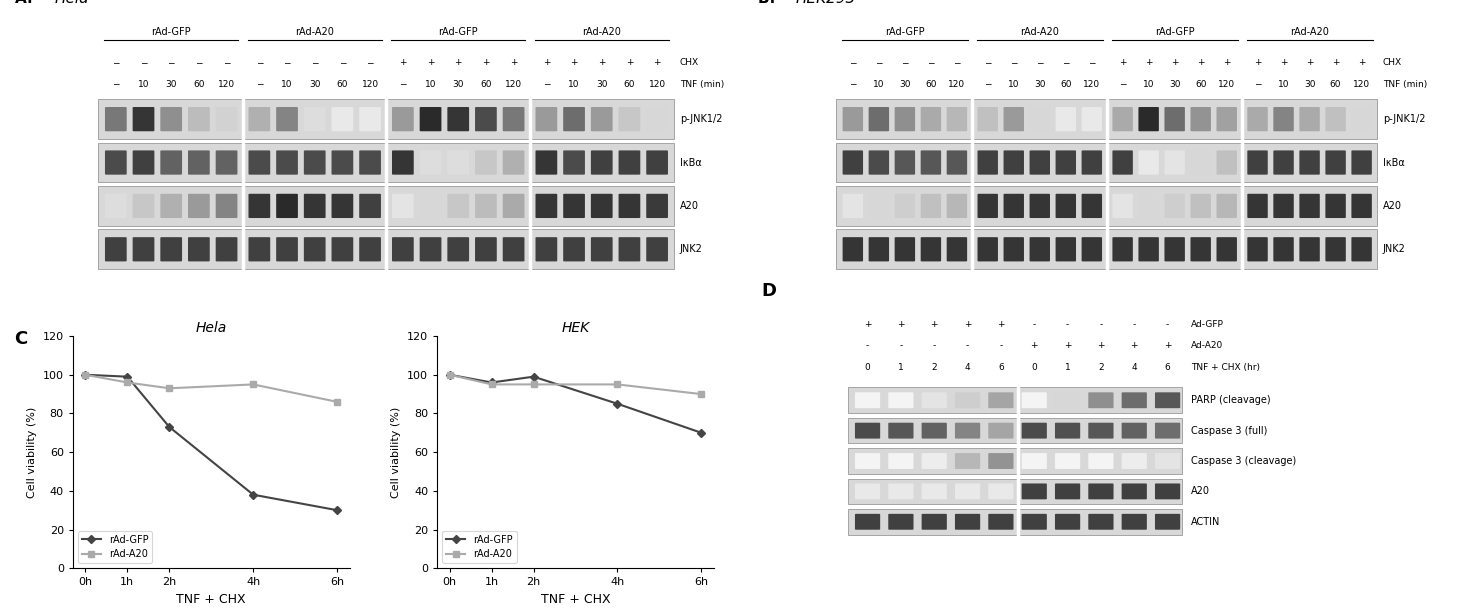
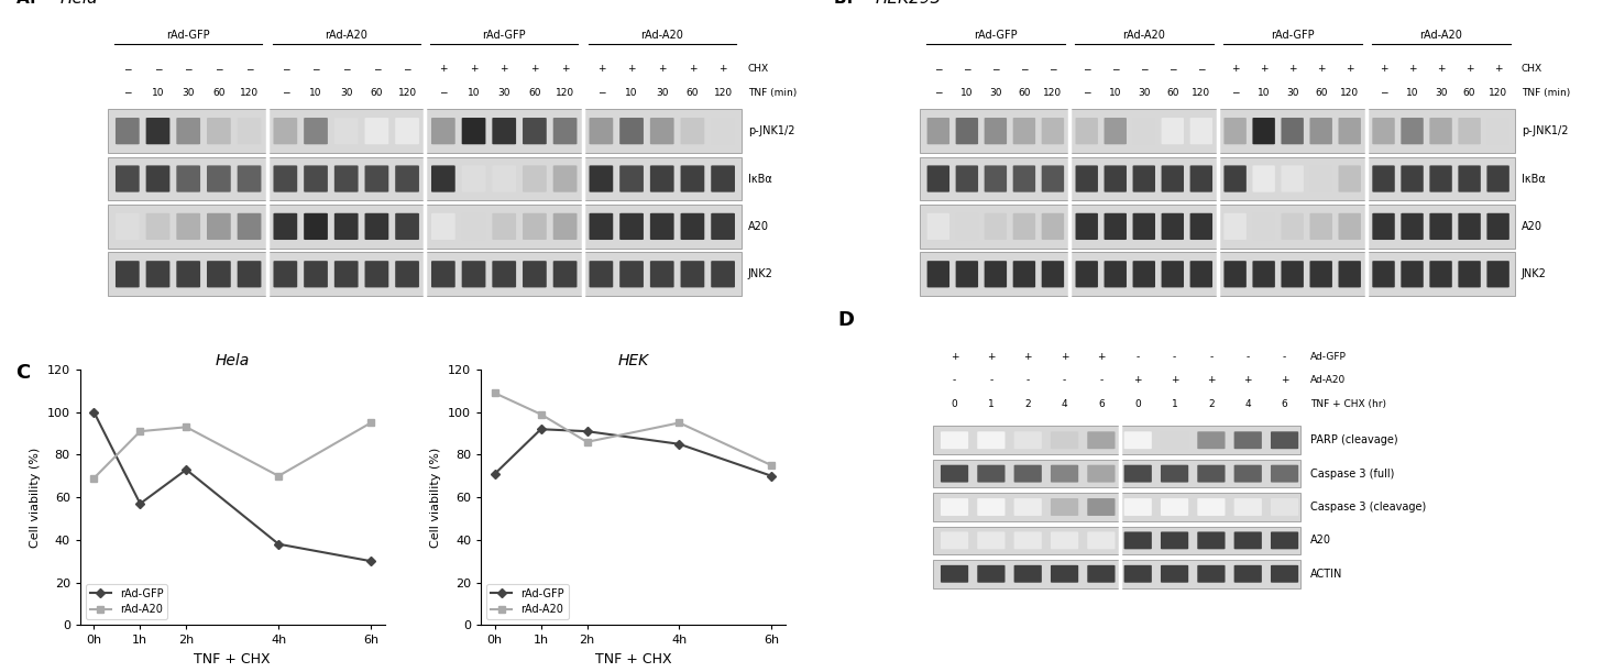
Hela/rAd-A20/0h: 100 -> 69
Hela/rAd-GFP/1h: 99 -> 57
Hela/rAd-A20/1h: 96 -> 91
Hela/rAd-A20/4h: 95 -> 70
Hela/rAd-A20/6h: 86 -> 95
HEK/rAd-GFP/0h: 100 -> 71
HEK/rAd-A20/0h: 100 -> 109
HEK/rAd-GFP/1h: 96 -> 92
HEK/rAd-A20/1h: 95 -> 99
HEK/rAd-GFP/2h: 99 -> 91
HEK/rAd-A20/2h: 95 -> 86
HEK/rAd-A20/6h: 90 -> 75
